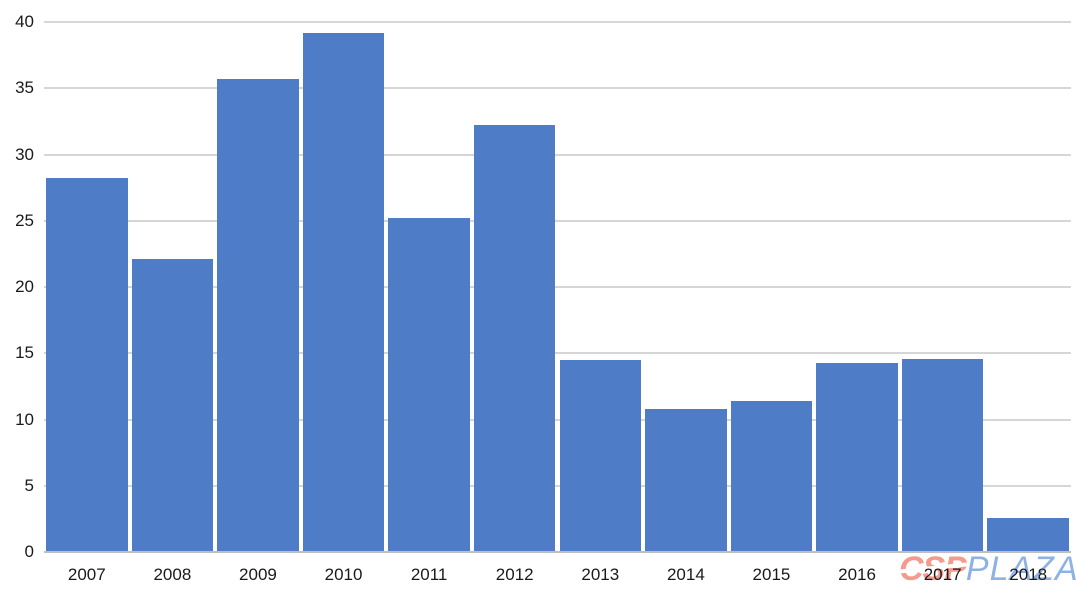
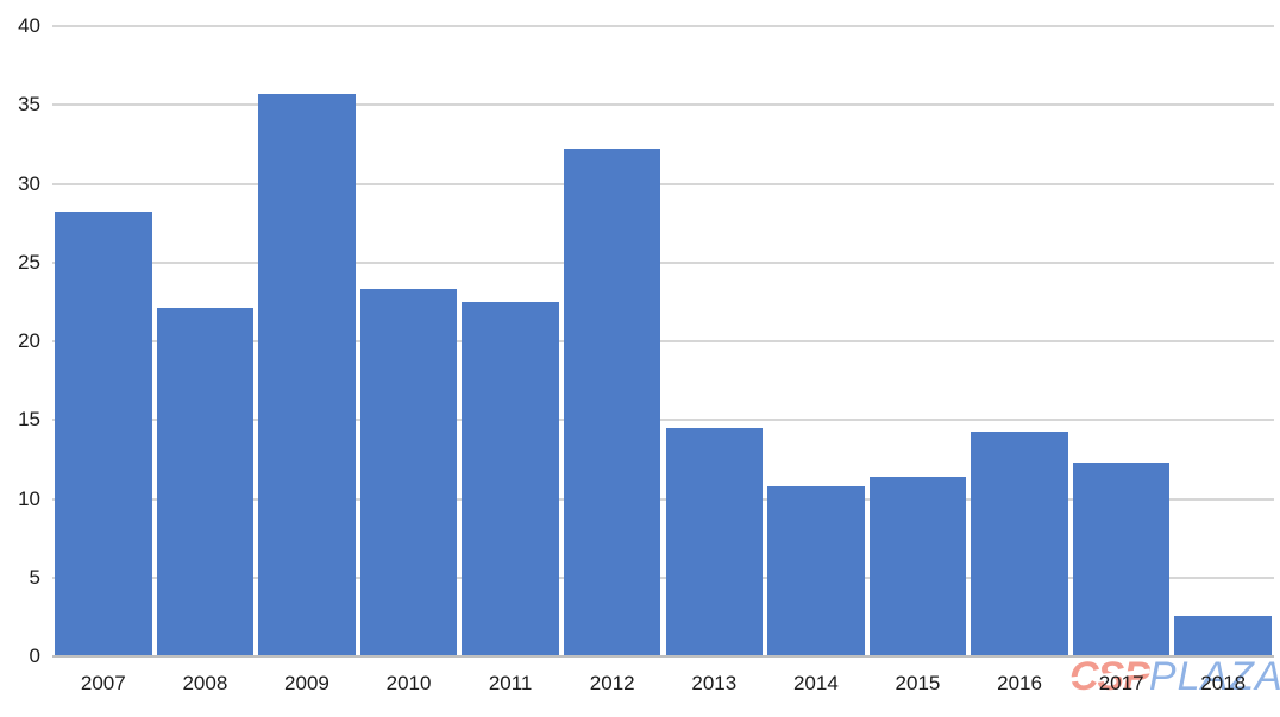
2010: 39.2 -> 23.3
2011: 25.2 -> 22.5
2017: 14.6 -> 12.3
